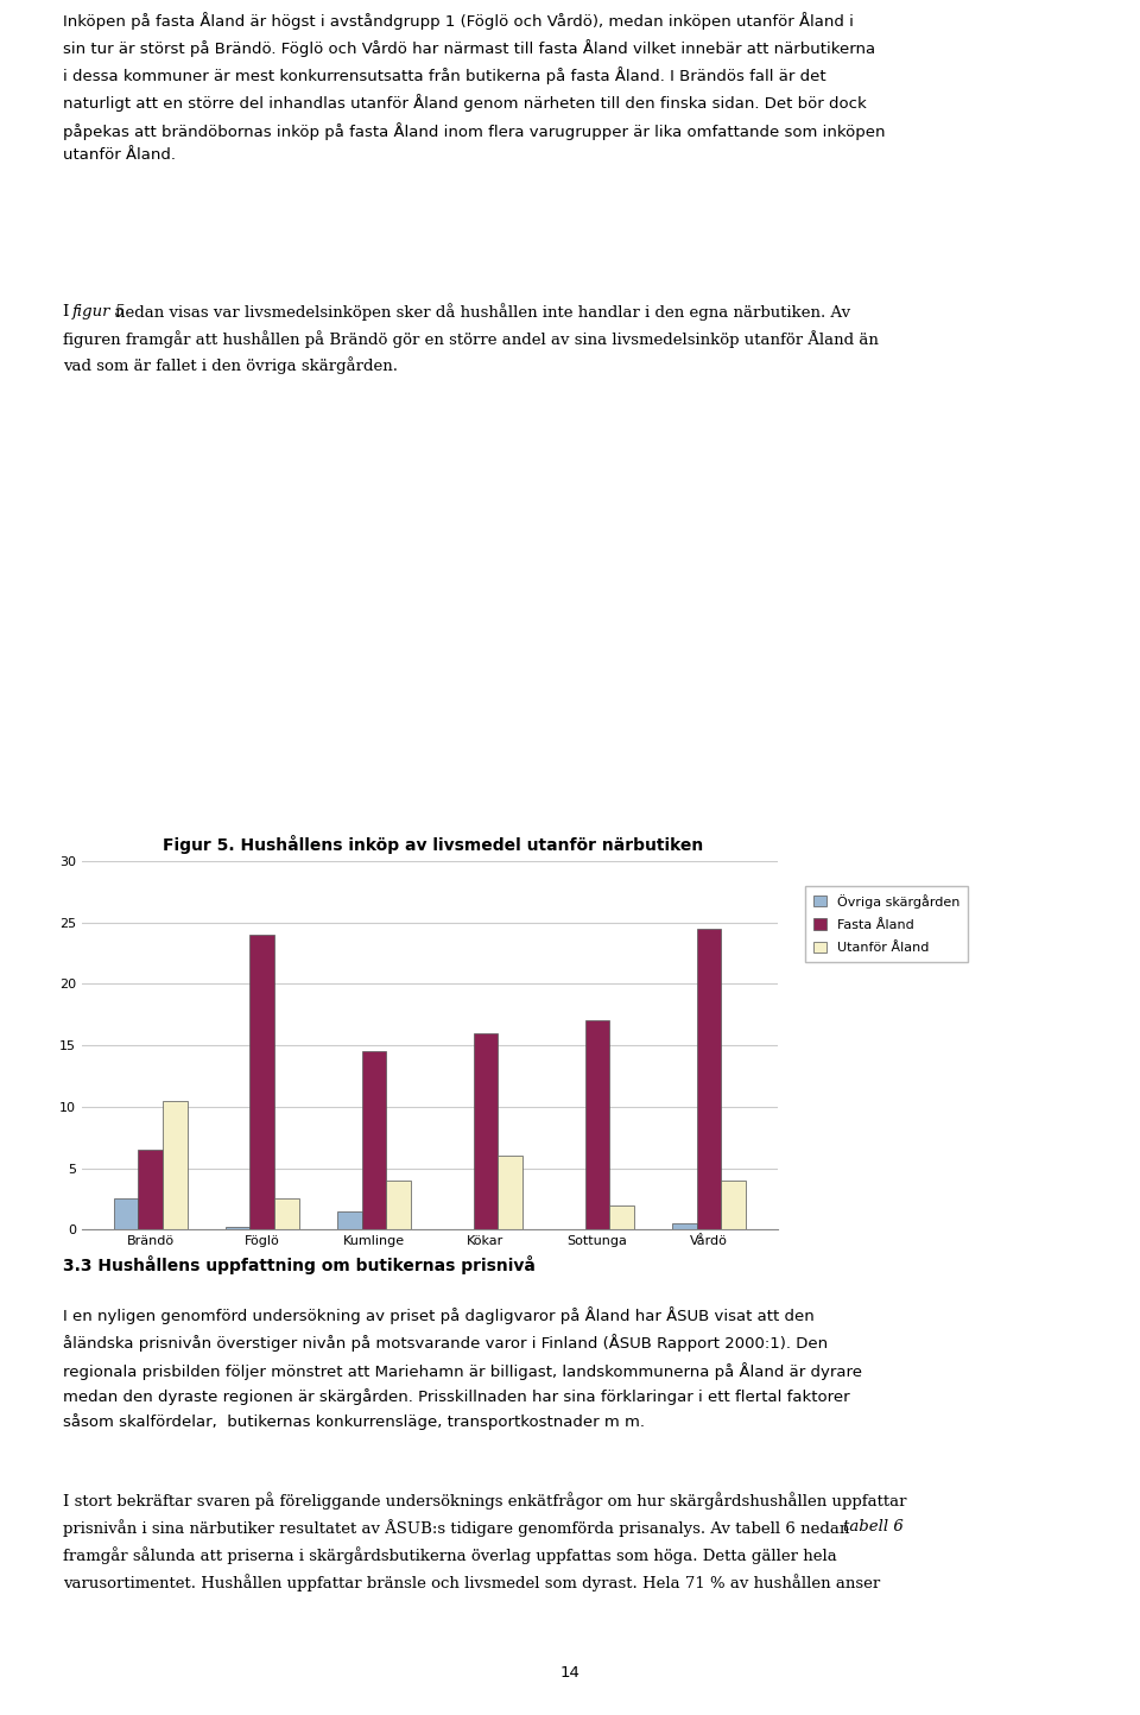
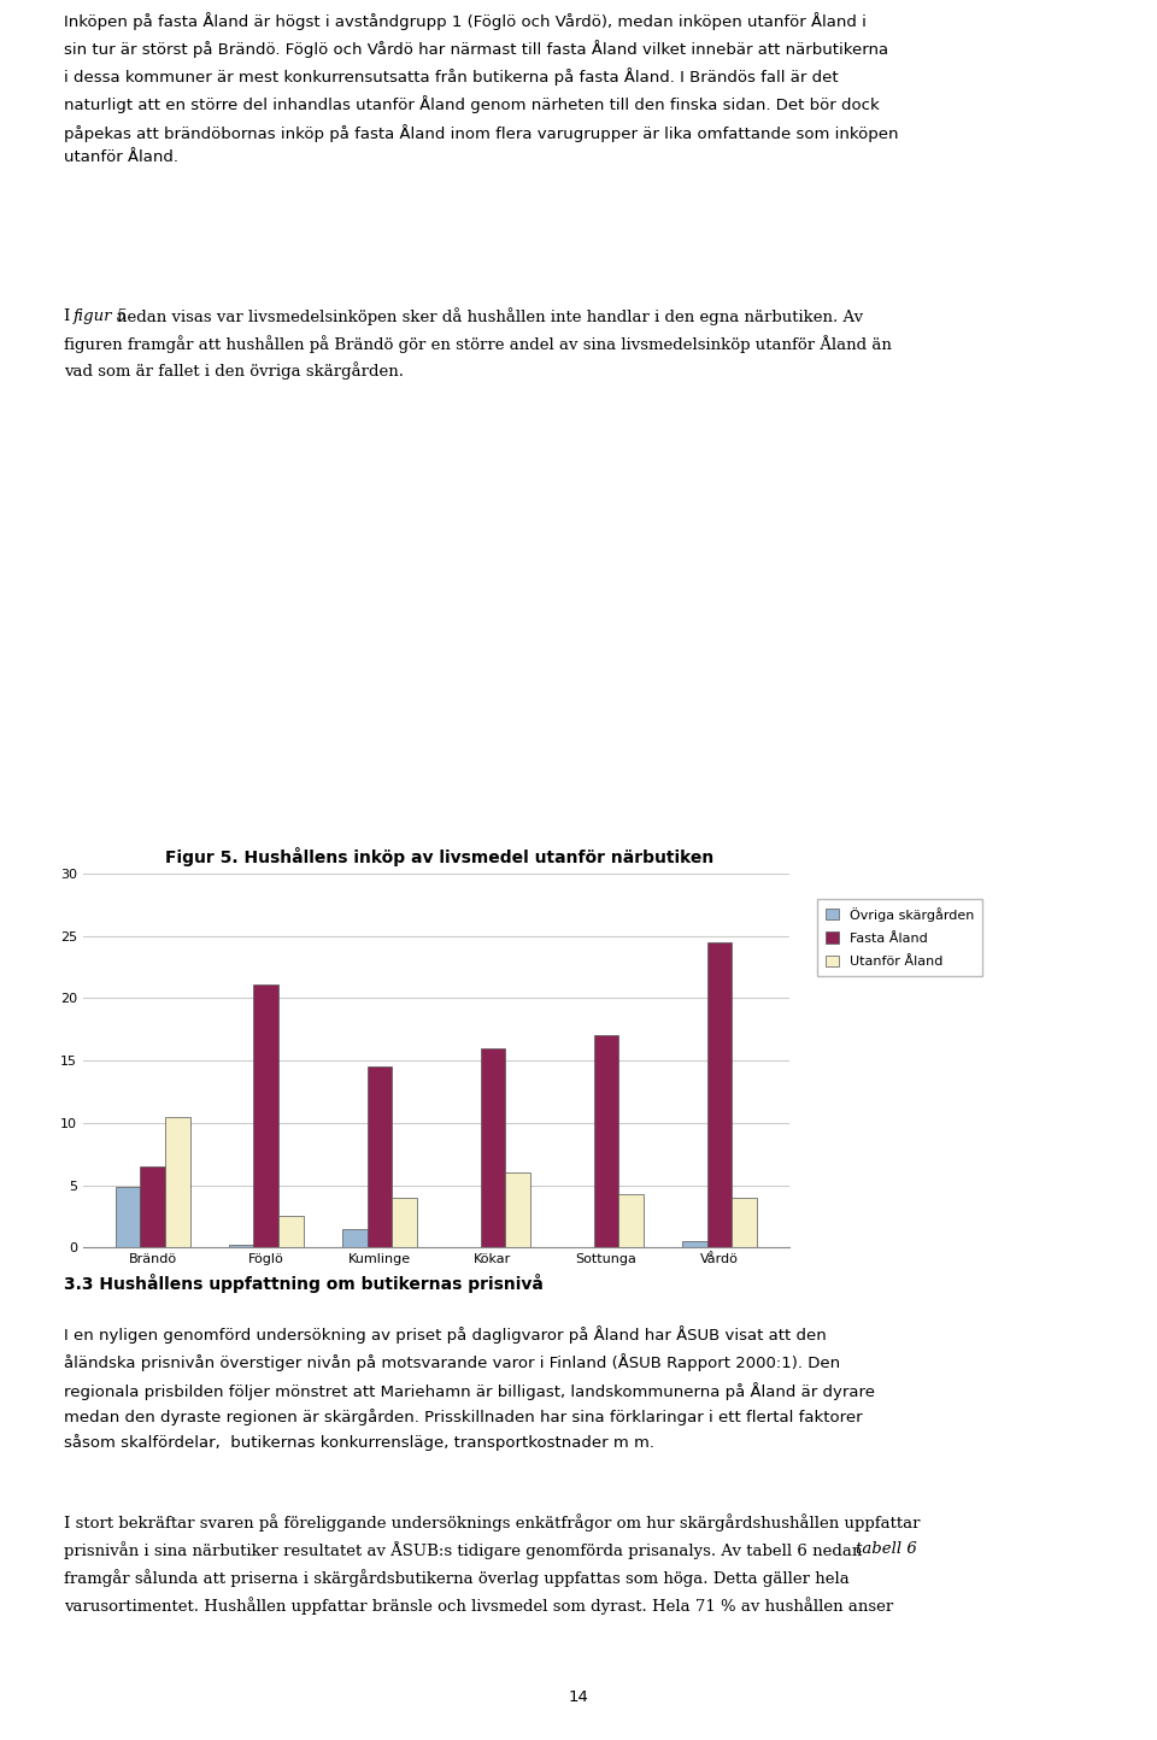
Övriga skärgården/Brändö: 2.5 -> 4.9
Fasta Åland/Föglö: 24.0 -> 21.1
Utanför Åland/Sottunga: 2.0 -> 4.3
